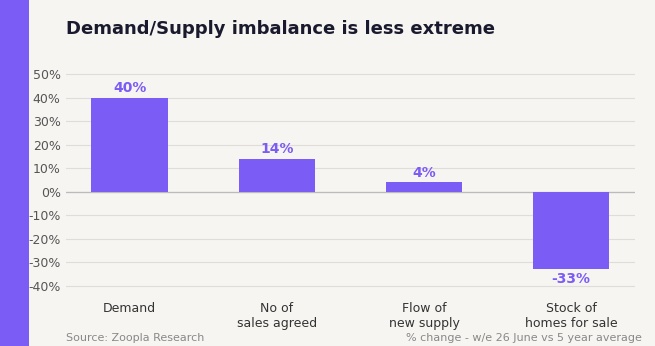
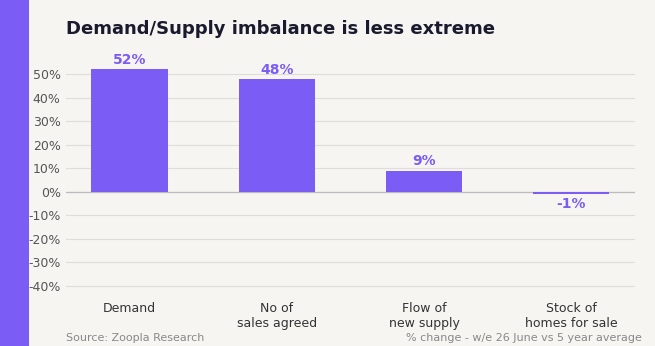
Demand: 40% -> 52%
No of sales agreed: 14% -> 48%
Flow of new supply: 4% -> 9%
Stock of homes for sale: -33% -> -1%
